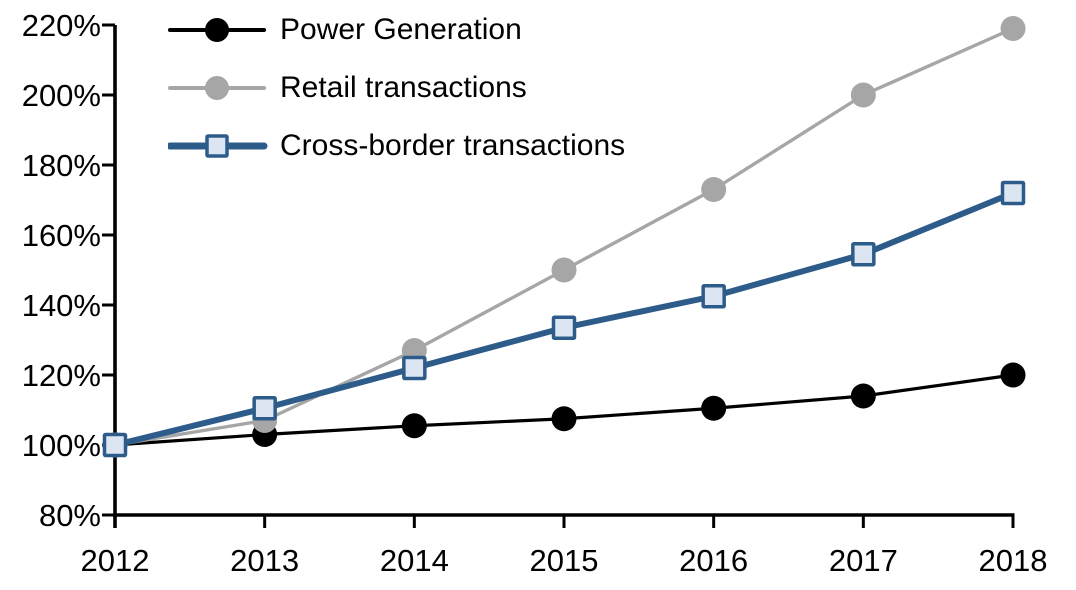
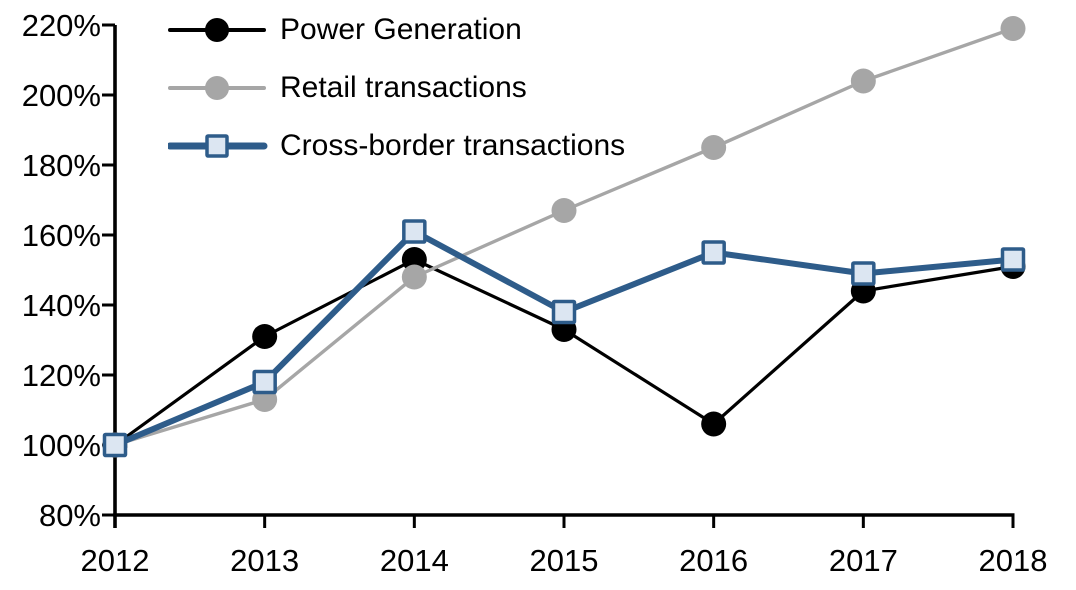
Power Generation/2013: 103% -> 131%
Retail transactions/2013: 107% -> 113%
Cross-border transactions/2013: 110% -> 118%
Power Generation/2014: 106% -> 153%
Retail transactions/2014: 127% -> 148%
Cross-border transactions/2014: 122% -> 161%
Power Generation/2015: 108% -> 133%
Retail transactions/2015: 150% -> 167%
Cross-border transactions/2015: 134% -> 138%
Power Generation/2016: 110% -> 106%
Retail transactions/2016: 173% -> 185%
Cross-border transactions/2016: 142% -> 155%
Power Generation/2017: 114% -> 144%
Retail transactions/2017: 200% -> 204%
Cross-border transactions/2017: 154% -> 149%
Power Generation/2018: 120% -> 151%
Cross-border transactions/2018: 172% -> 153%
